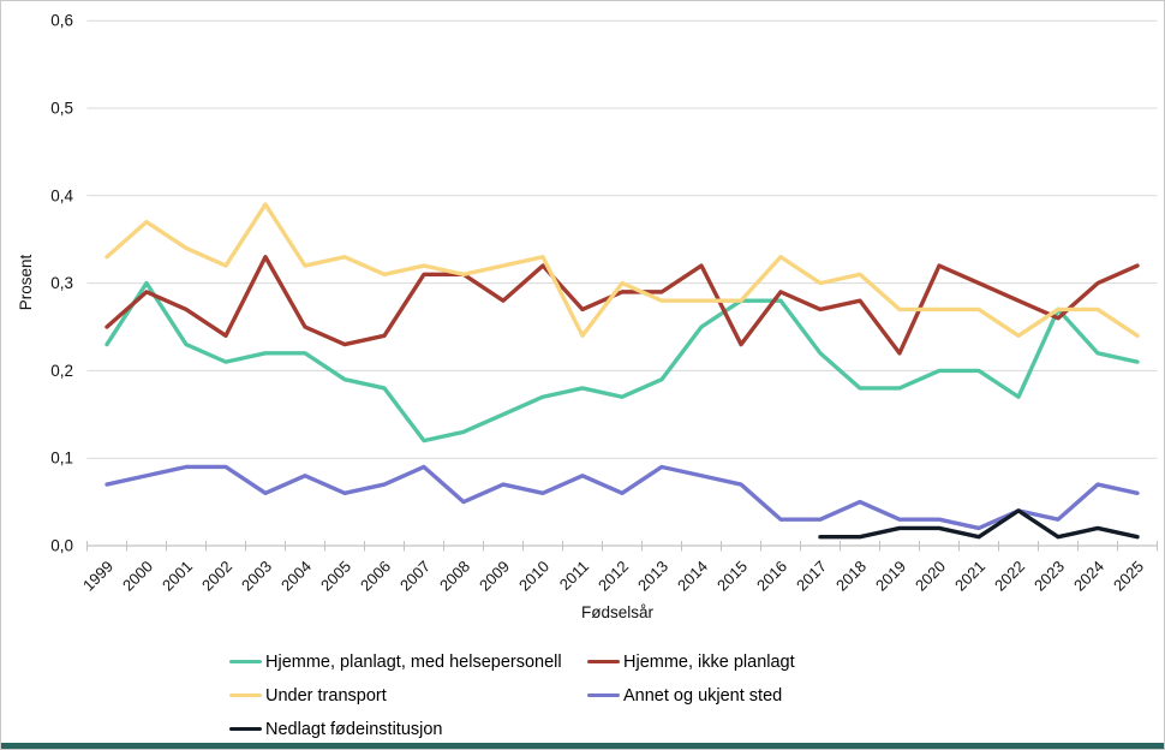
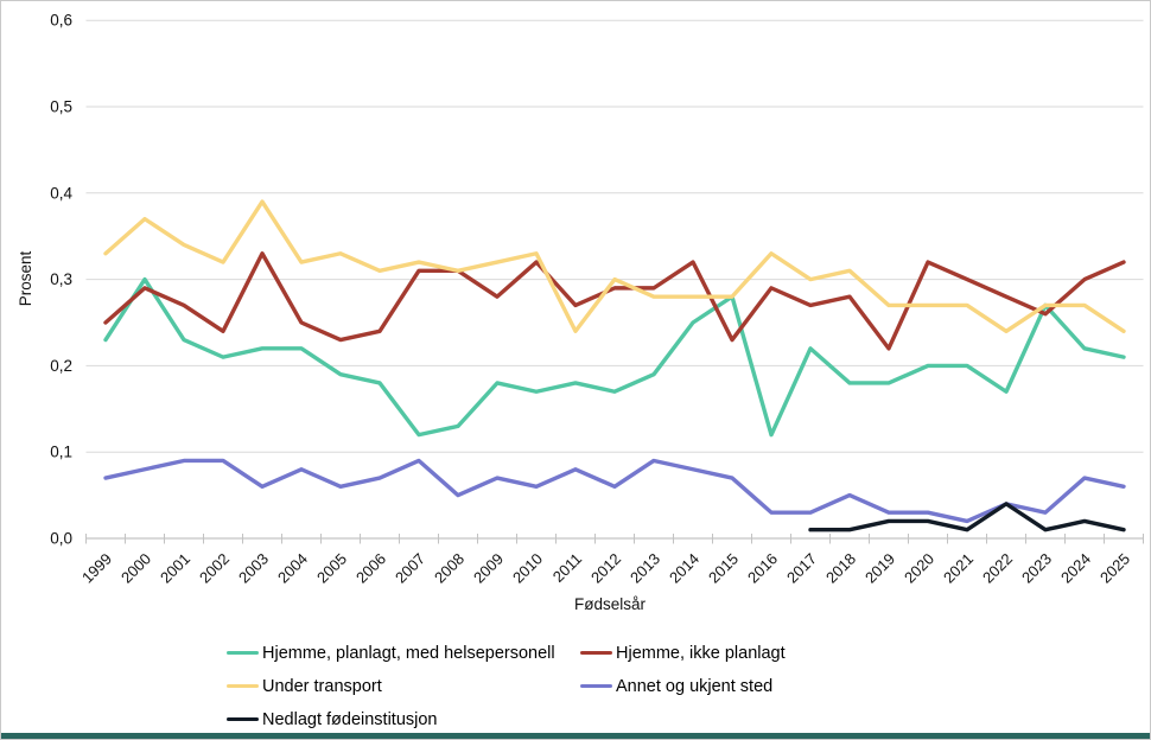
Hjemme, planlagt, med helsepersonell/2009: 0,15 -> 0,18
Hjemme, planlagt, med helsepersonell/2016: 0,28 -> 0,12
